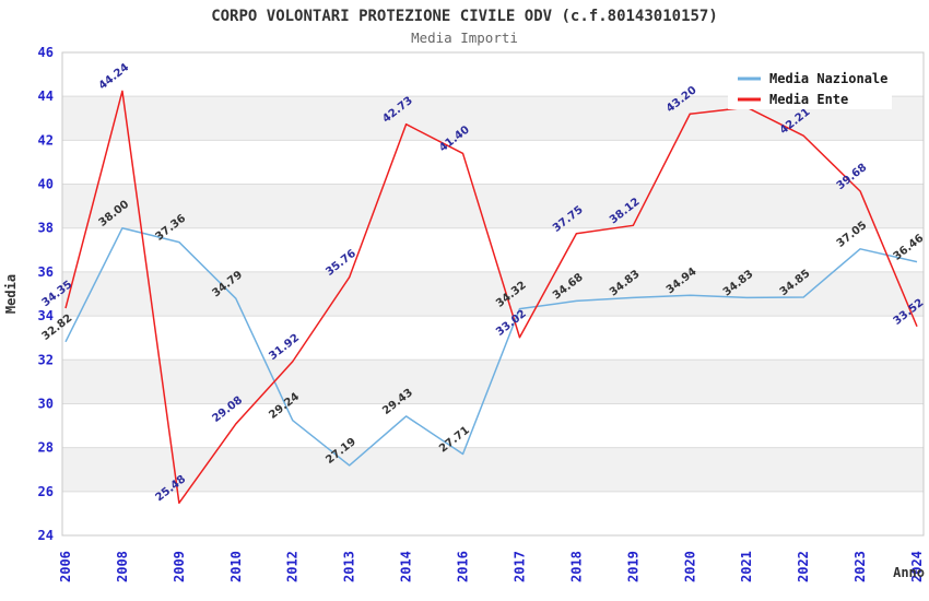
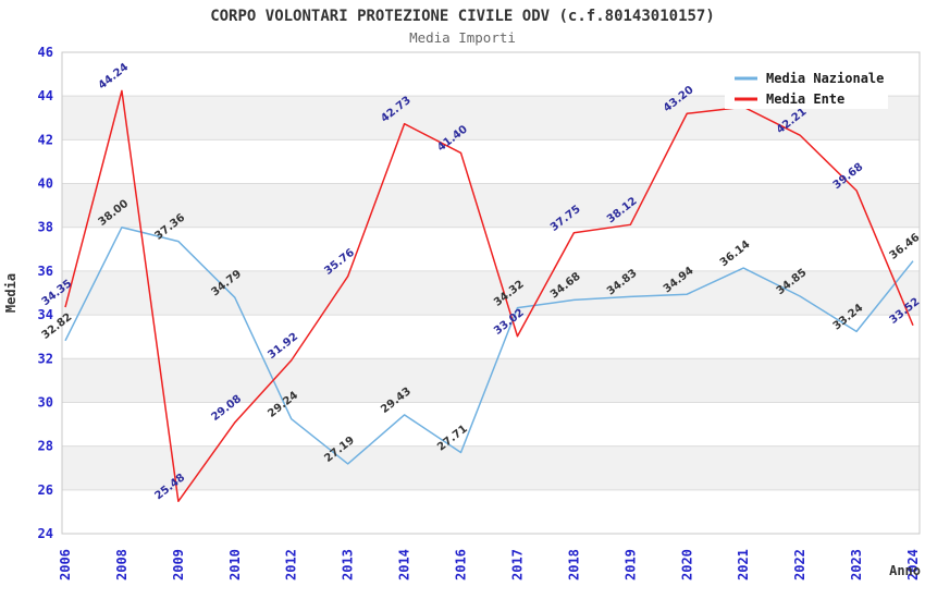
Media Nazionale/2021: 34.83 -> 36.14
Media Nazionale/2023: 37.05 -> 33.24
